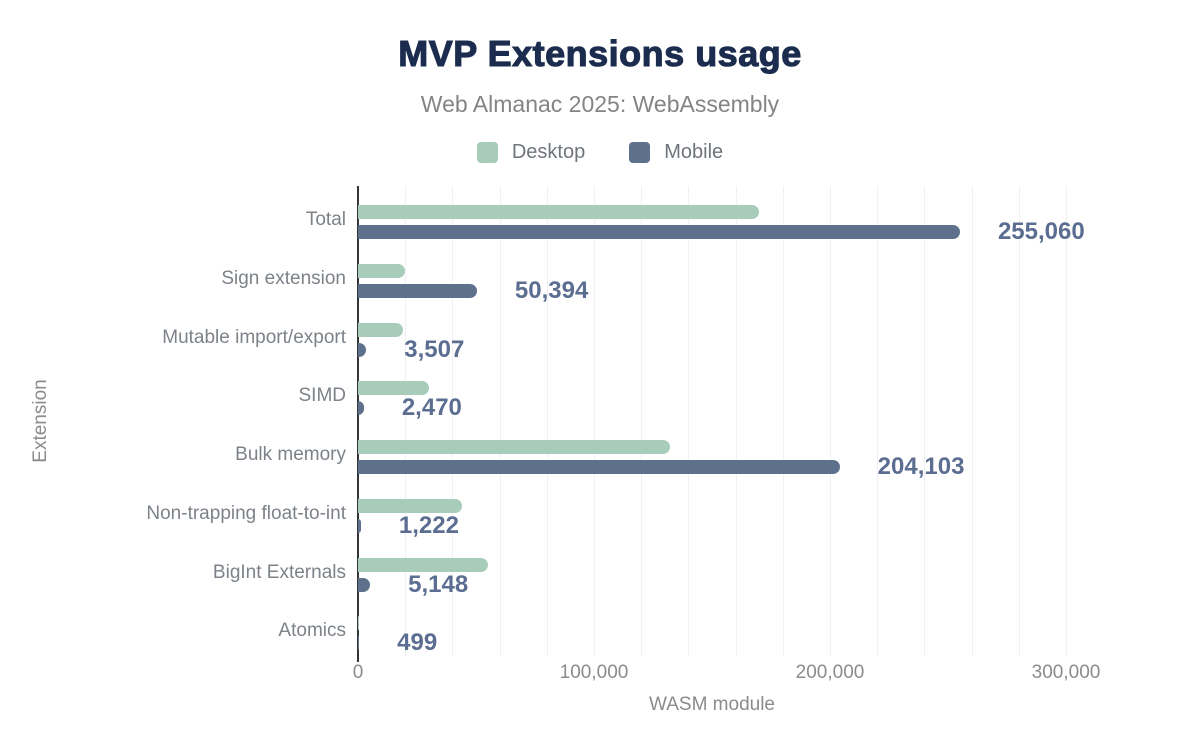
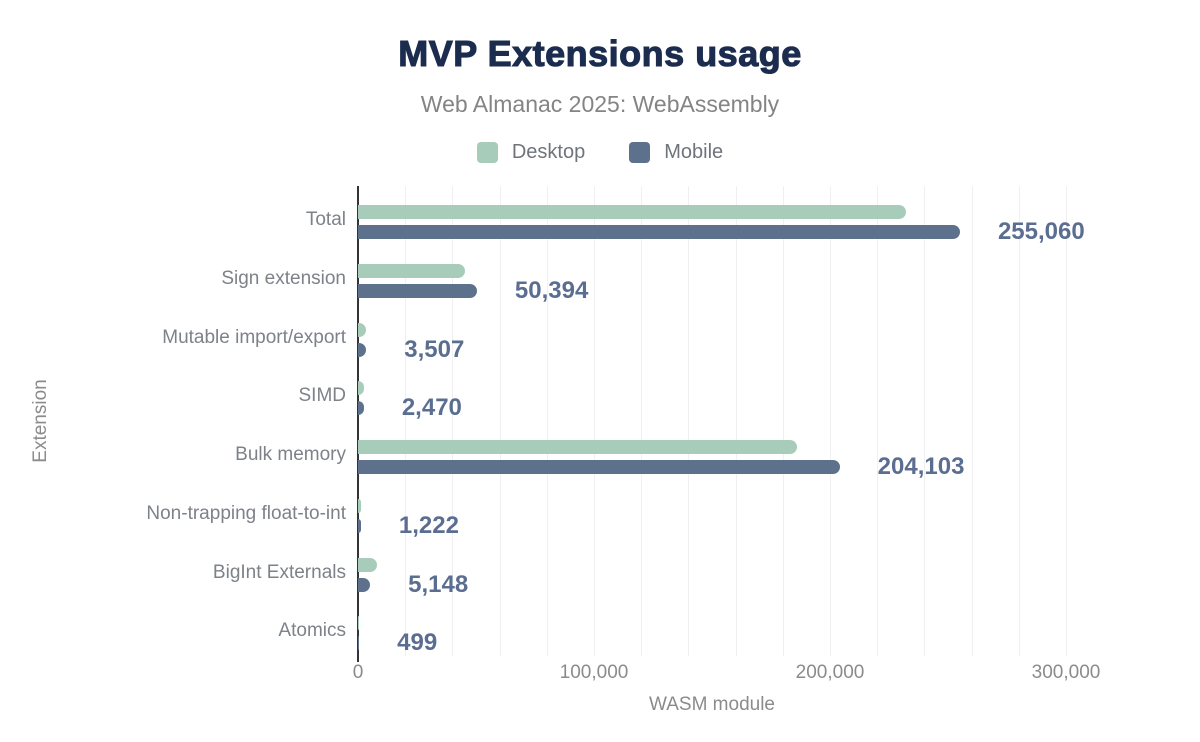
Desktop/Total: 170000 -> 232000
Desktop/Sign extension: 20000 -> 46000
Desktop/Mutable import/export: 19000 -> 3000
Desktop/SIMD: 30000 -> 2000
Desktop/Bulk memory: 132000 -> 186000
Desktop/Non-trapping float-to-int: 44000 -> 1000
Desktop/BigInt Externals: 55000 -> 8000
